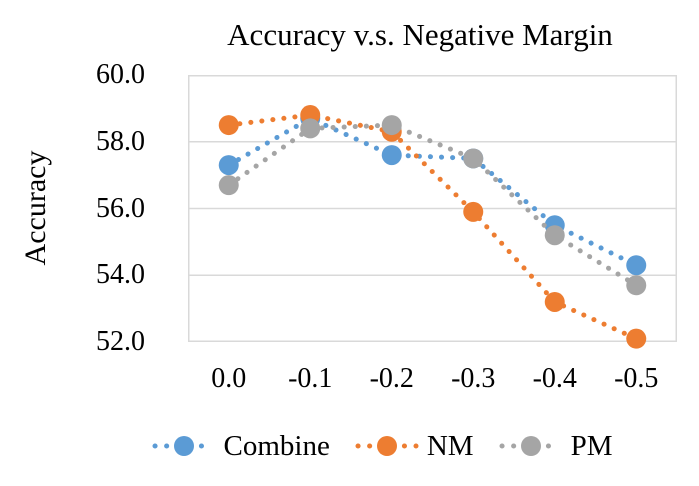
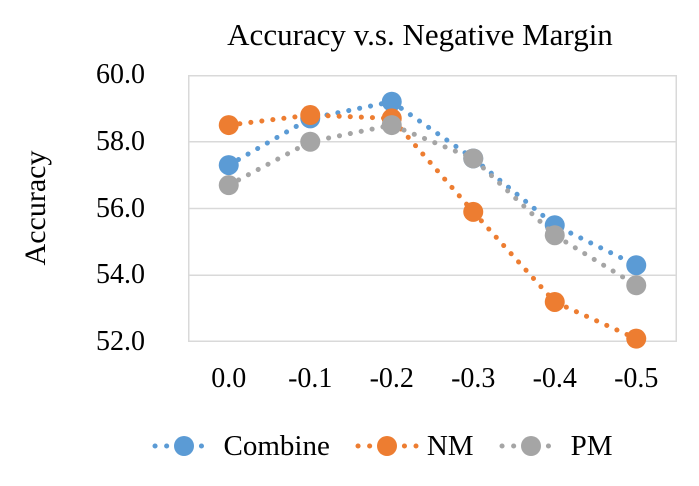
PM/-0.1: 58.4 -> 58.0
Combine/-0.2: 57.6 -> 59.2
NM/-0.2: 58.3 -> 58.7
